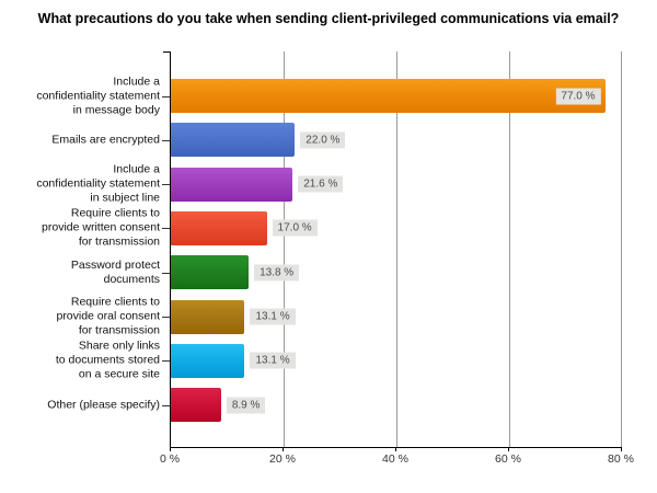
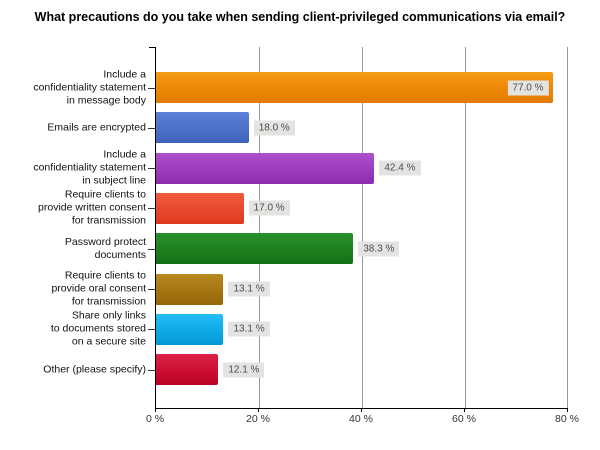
Emails are encrypted: 22.0 -> 18.0
Include a confidentiality statement in subject line: 21.6 -> 42.4
Password protect documents: 13.8 -> 38.3
Other (please specify): 8.9 -> 12.1
